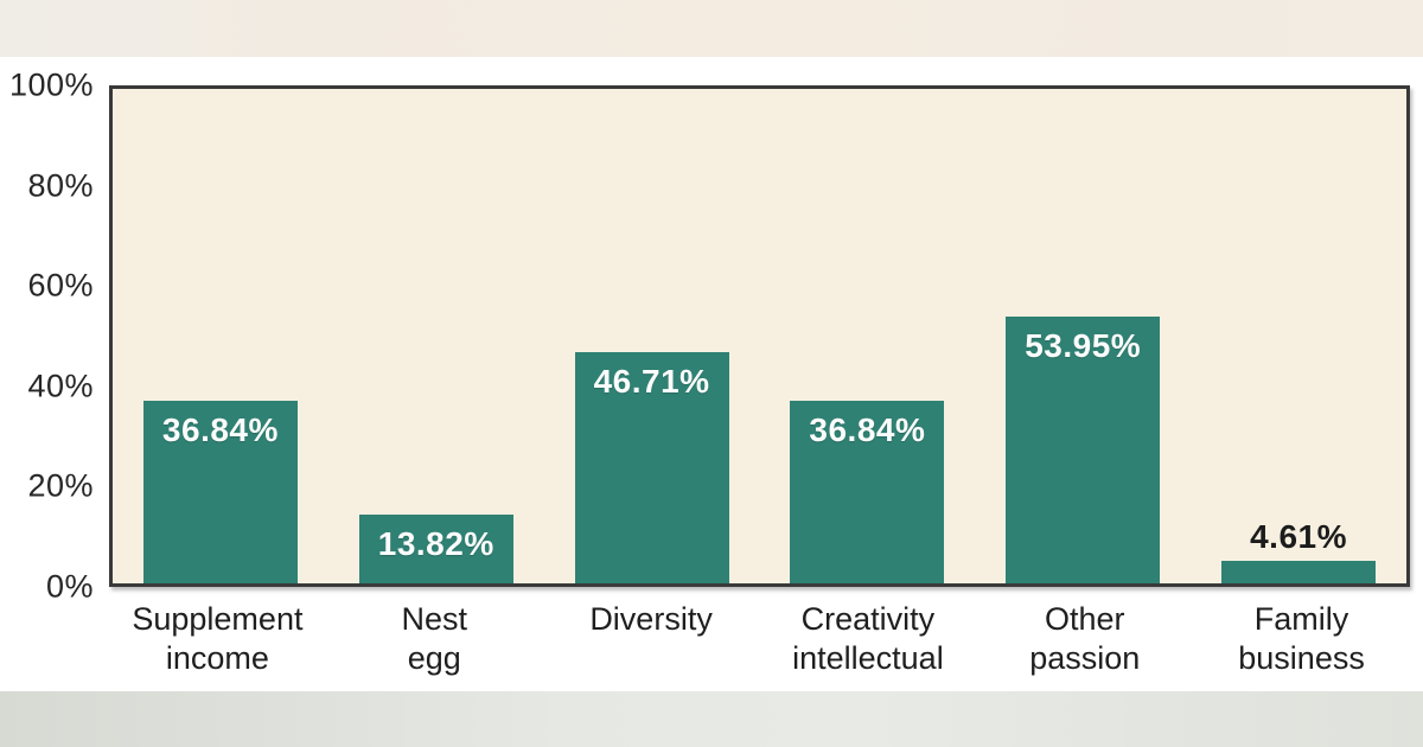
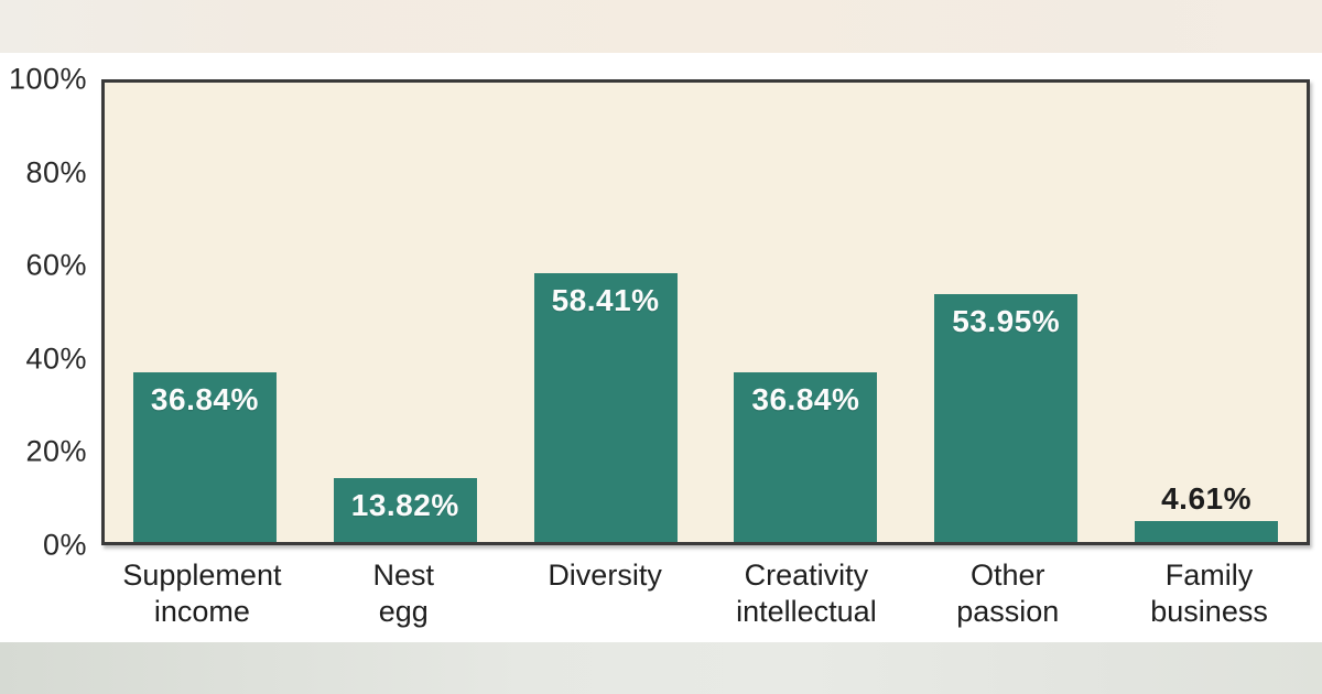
Diversity: 46.71% -> 58.41%
